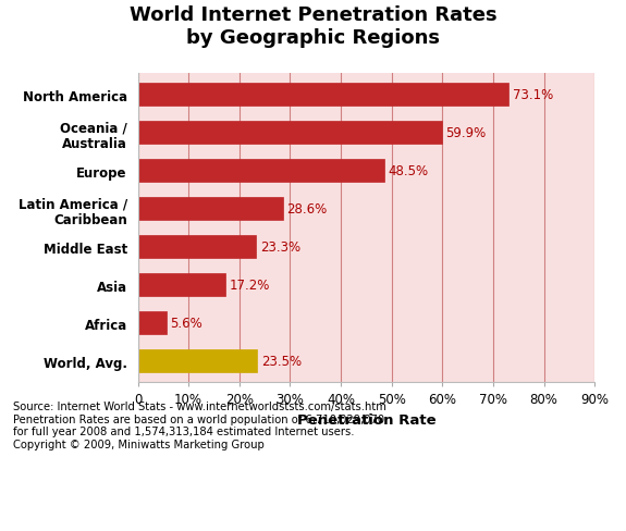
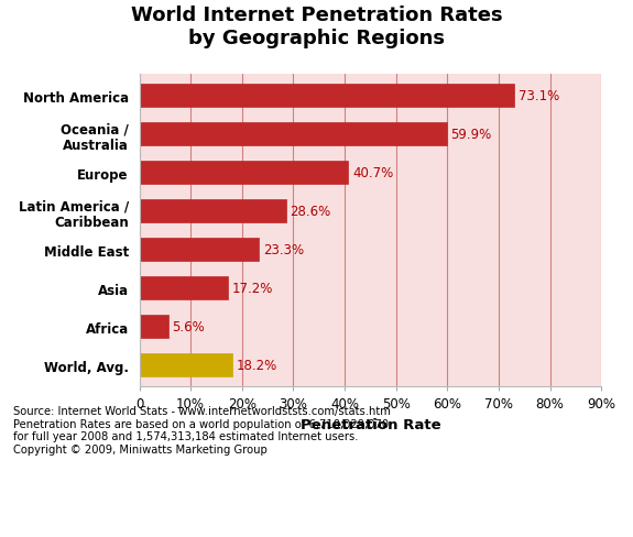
Europe: 48.5% -> 40.7%
World, Avg.: 23.5% -> 18.2%
